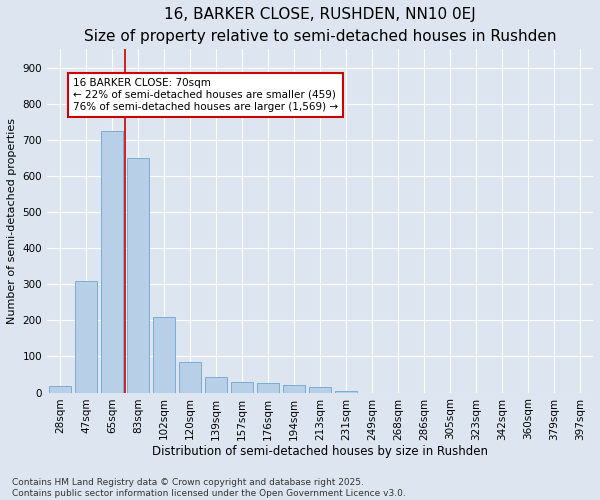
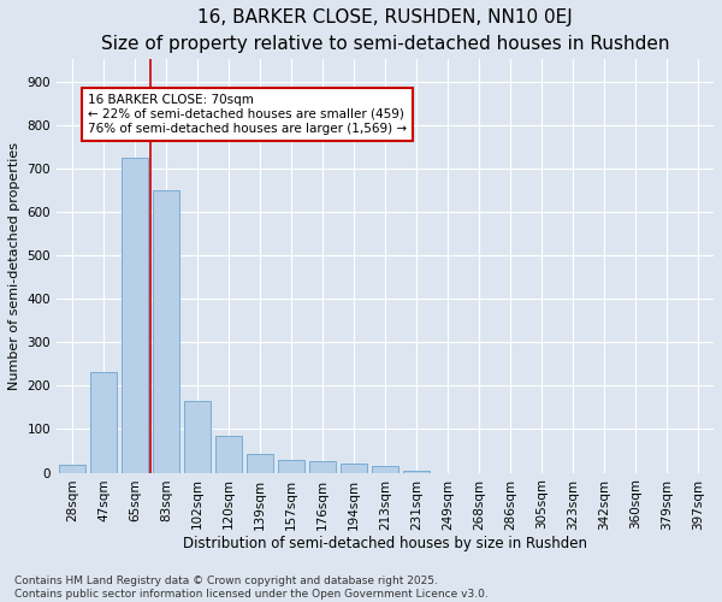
47sqm: 310 -> 230
102sqm: 210 -> 165
